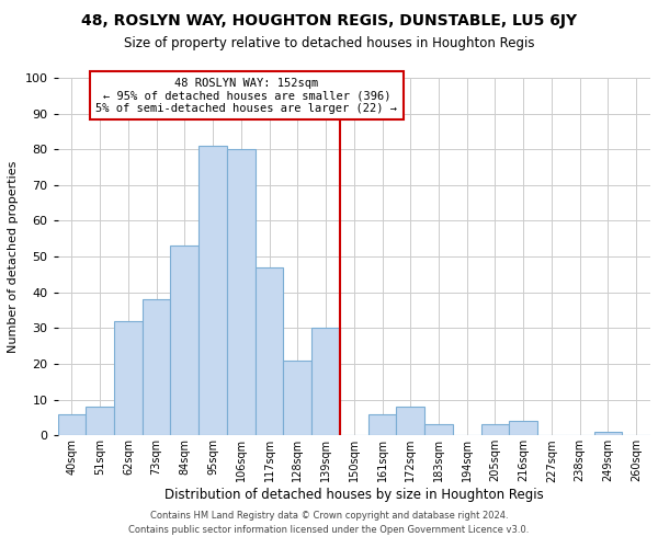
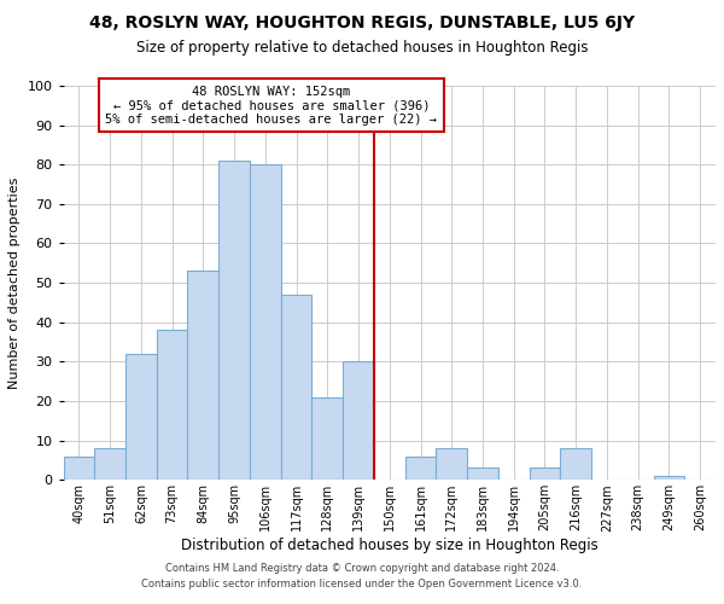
216sqm: 4 -> 8
